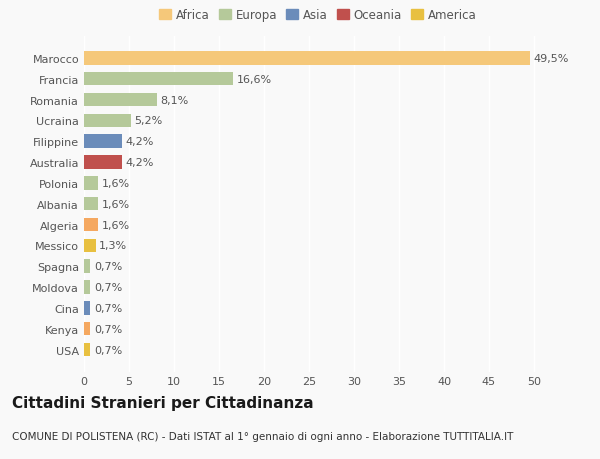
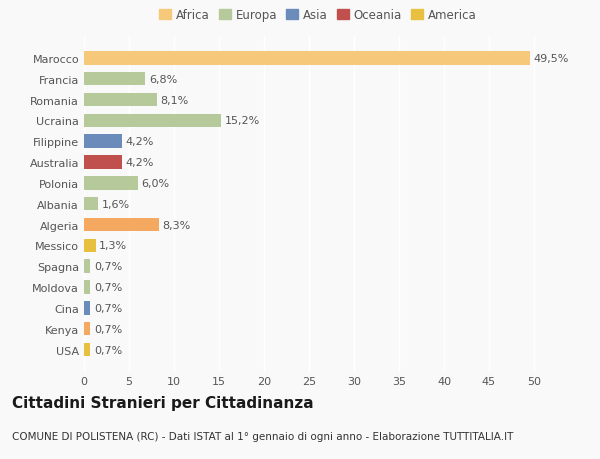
Francia: 16,6% -> 6,8%
Ucraina: 5,2% -> 15,2%
Polonia: 1,6% -> 6,0%
Algeria: 1,6% -> 8,3%
